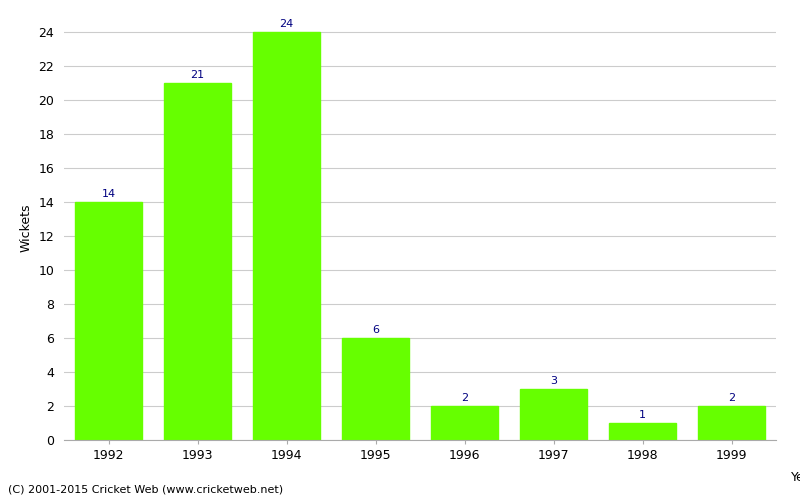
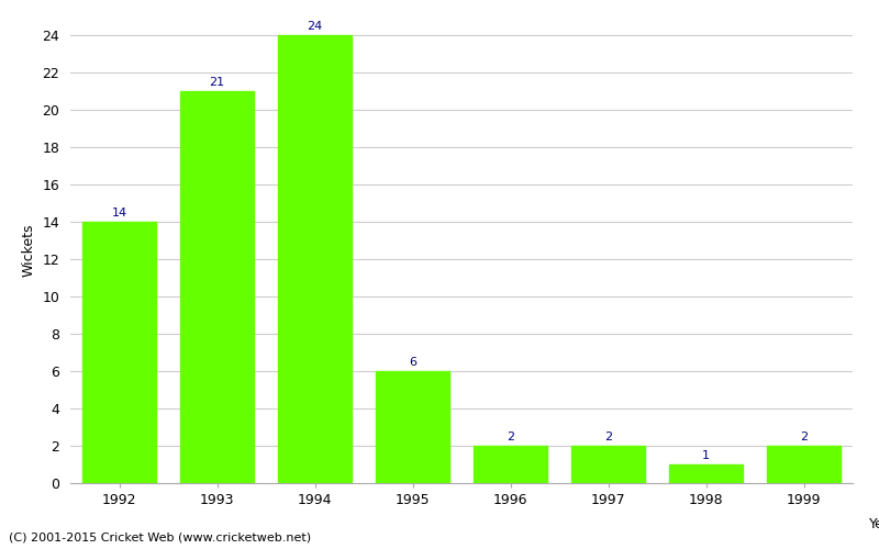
1997: 3 -> 2
